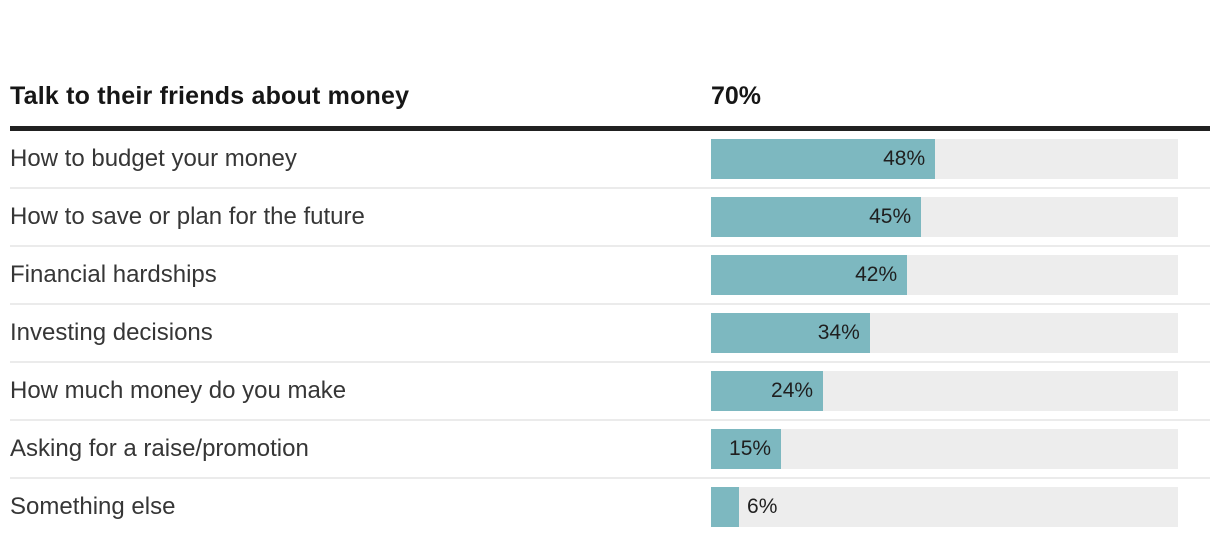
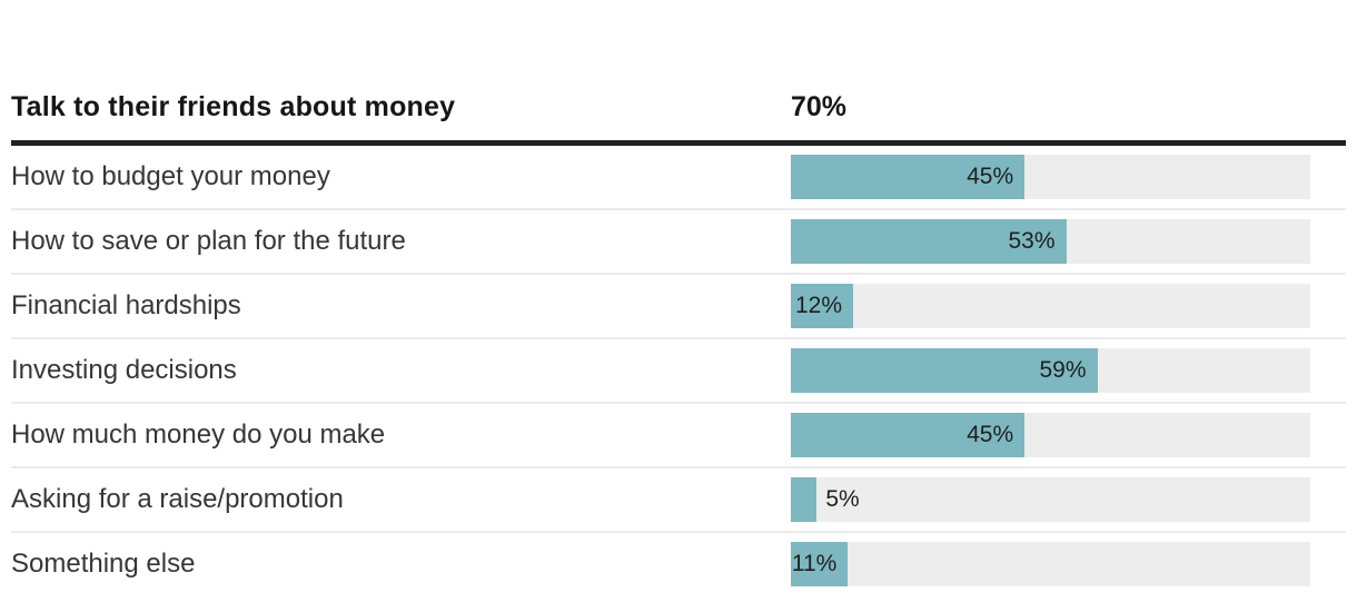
How to budget your money: 48% -> 45%
How to save or plan for the future: 45% -> 53%
Financial hardships: 42% -> 12%
Investing decisions: 34% -> 59%
How much money do you make: 24% -> 45%
Asking for a raise/promotion: 15% -> 5%
Something else: 6% -> 11%
